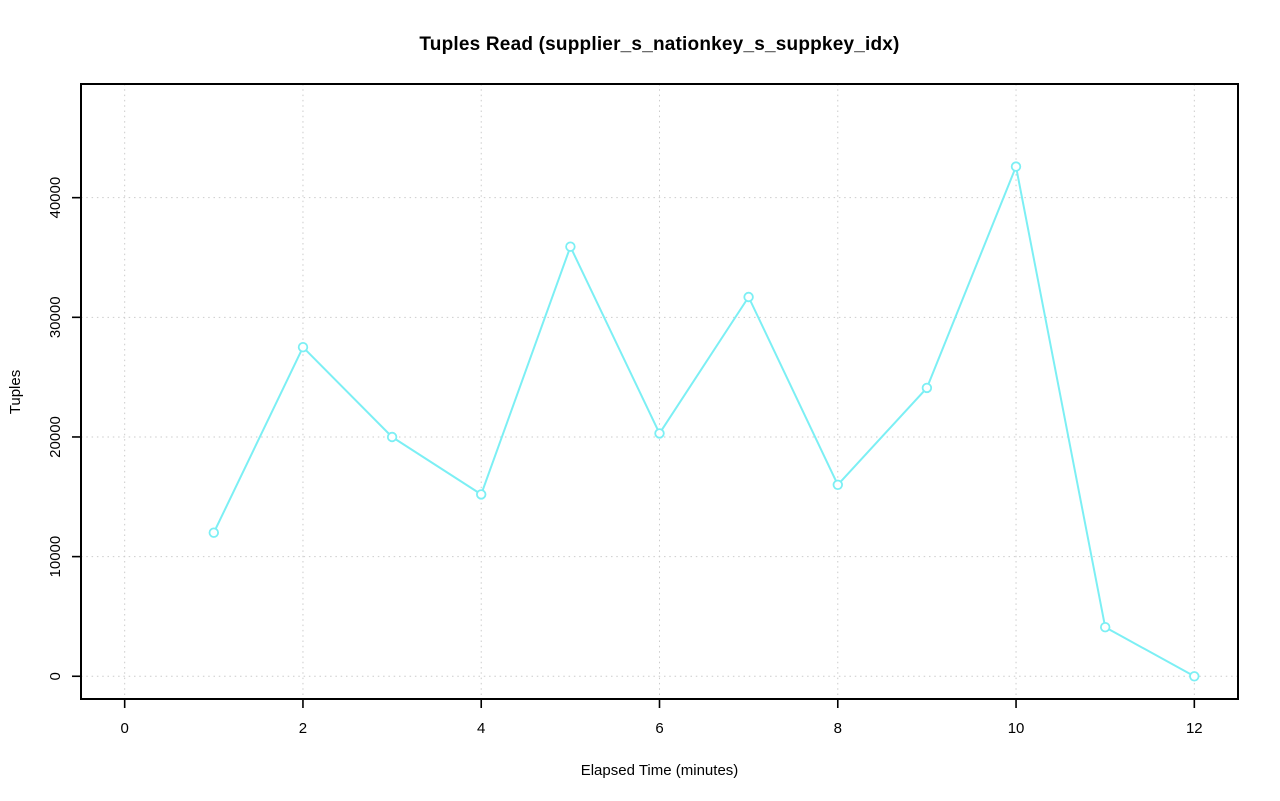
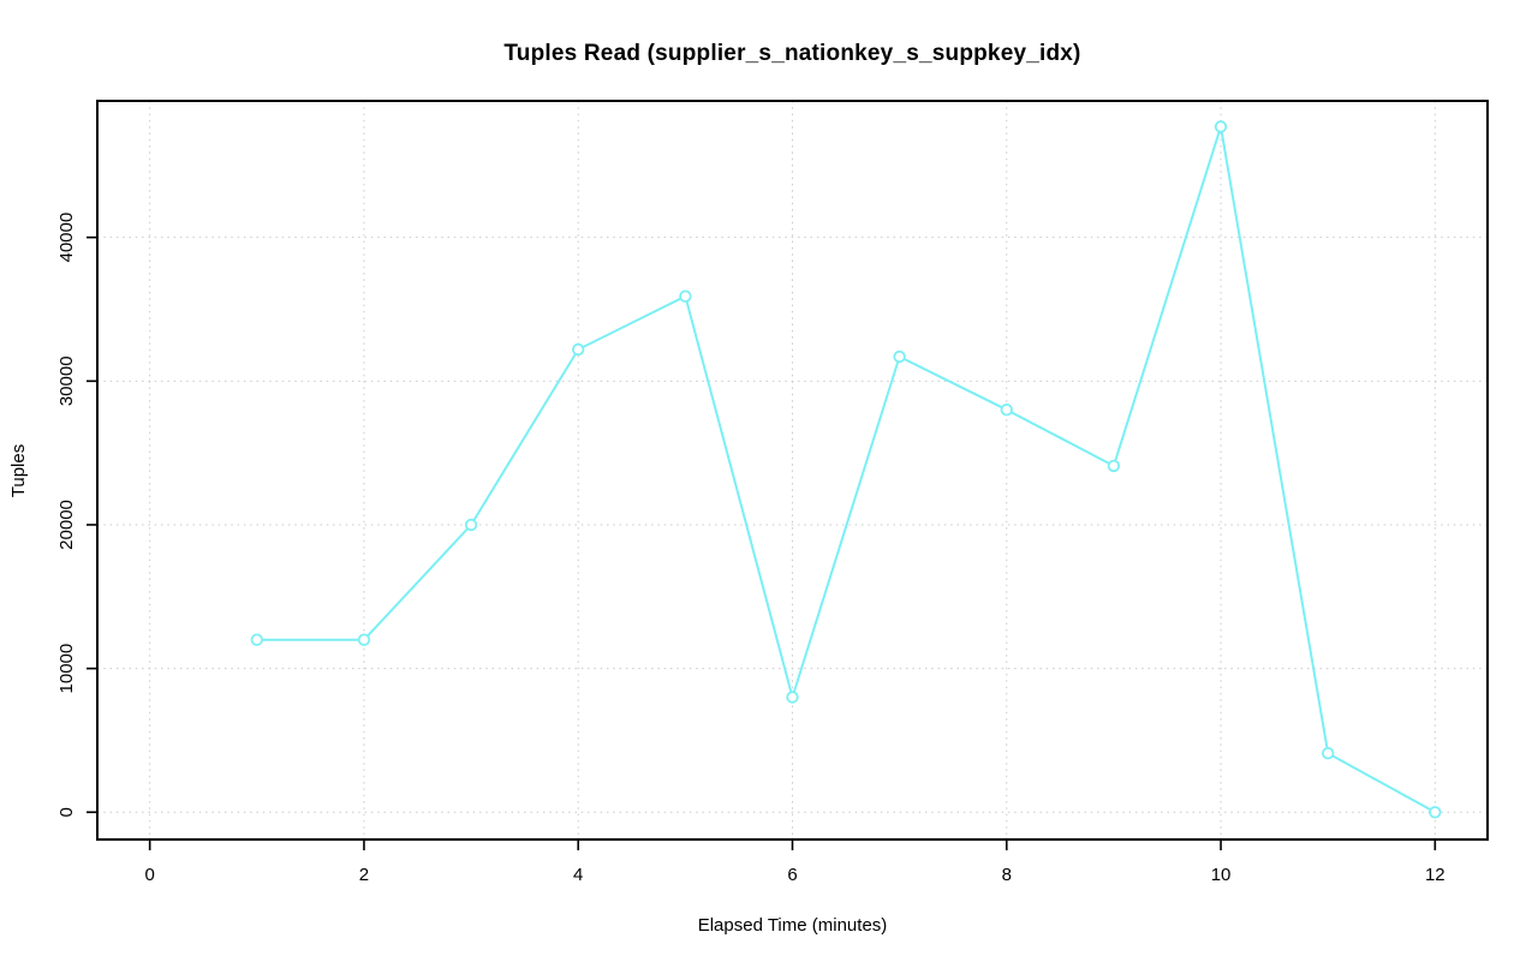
2: 27500 -> 12000
4: 15200 -> 32200
6: 20300 -> 8000
8: 16000 -> 28000
10: 42600 -> 47700
